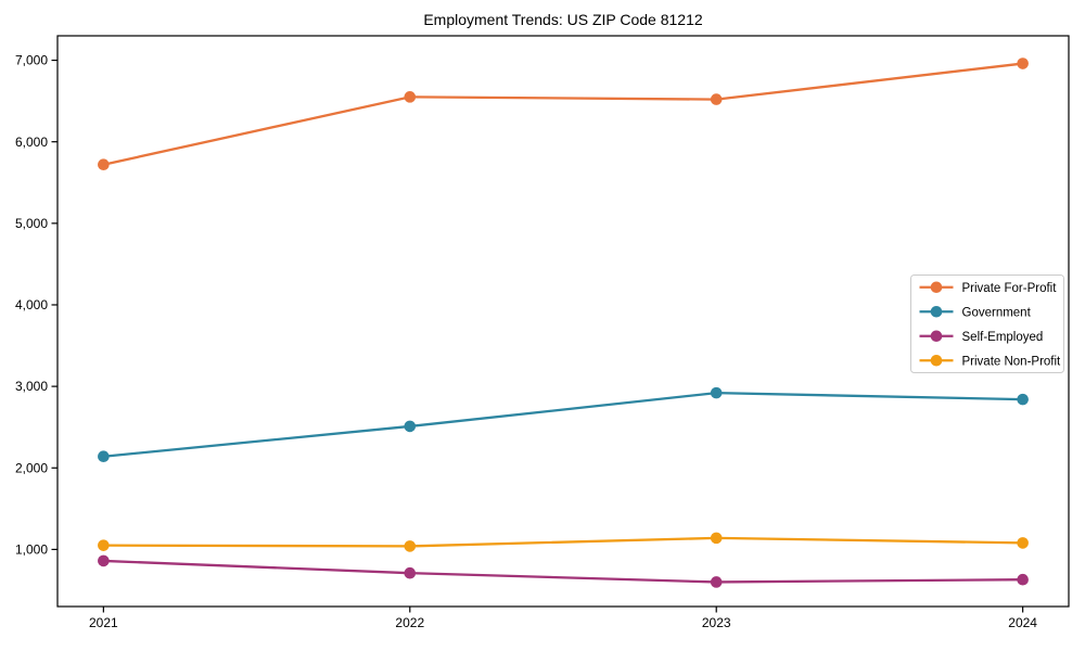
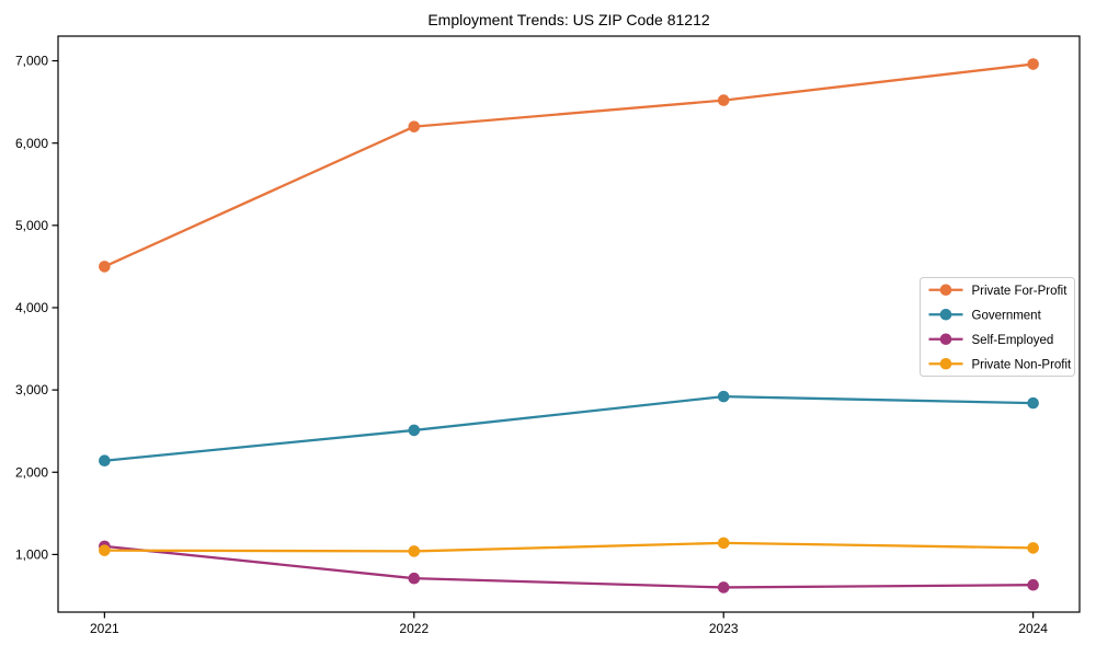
Private For-Profit/2021: 5700 -> 4500
Self-Employed/2021: 900 -> 1100
Private For-Profit/2022: 6600 -> 6200
